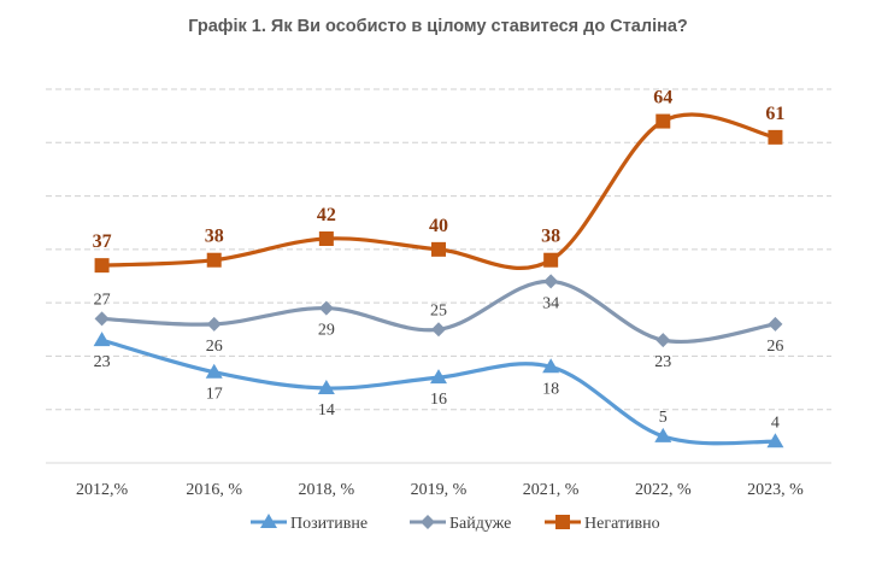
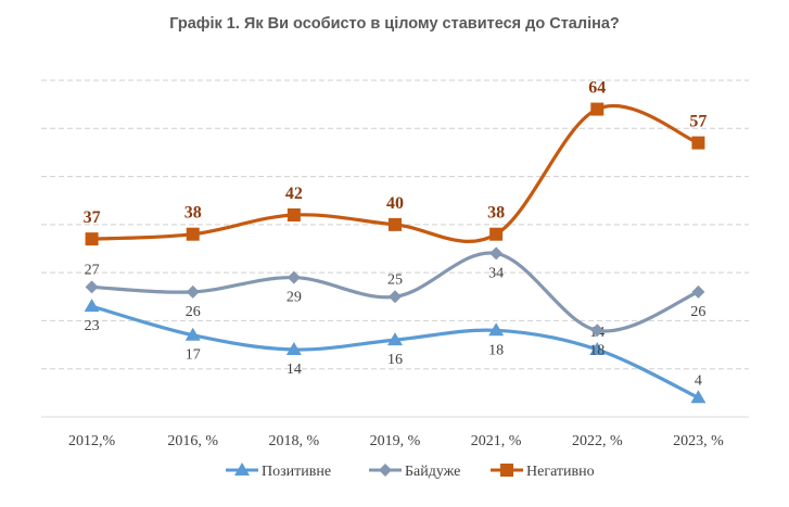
Позитивне/2022, %: 5 -> 14
Байдуже/2022, %: 23 -> 18
Негативно/2023, %: 61 -> 57
